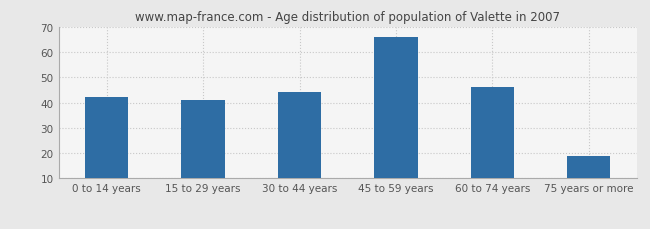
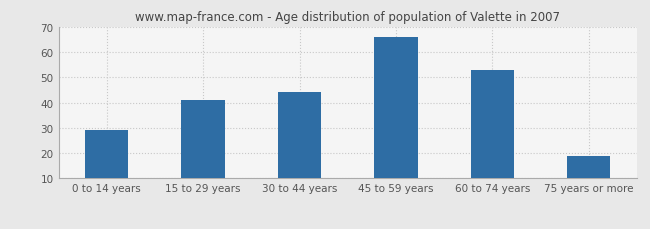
0 to 14 years: 42 -> 29
60 to 74 years: 46 -> 53
